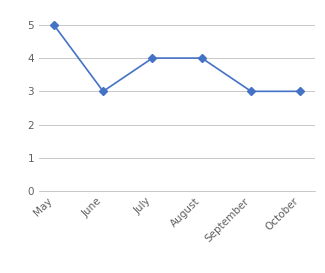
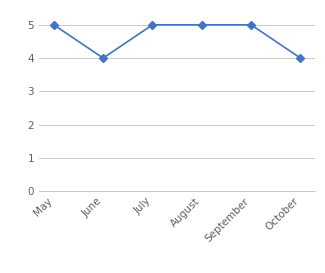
June: 3 -> 4
July: 4 -> 5
August: 4 -> 5
September: 3 -> 5
October: 3 -> 4
